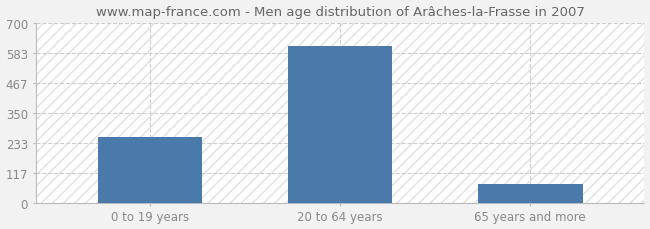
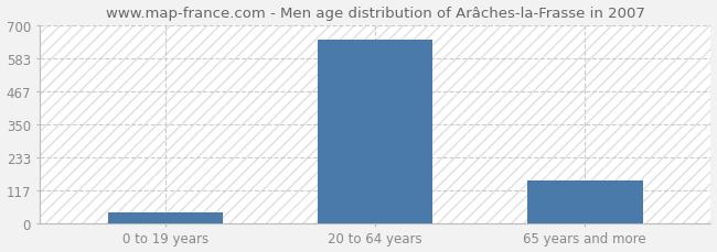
0 to 19 years: 256 -> 40
20 to 64 years: 609 -> 650
65 years and more: 75 -> 150
